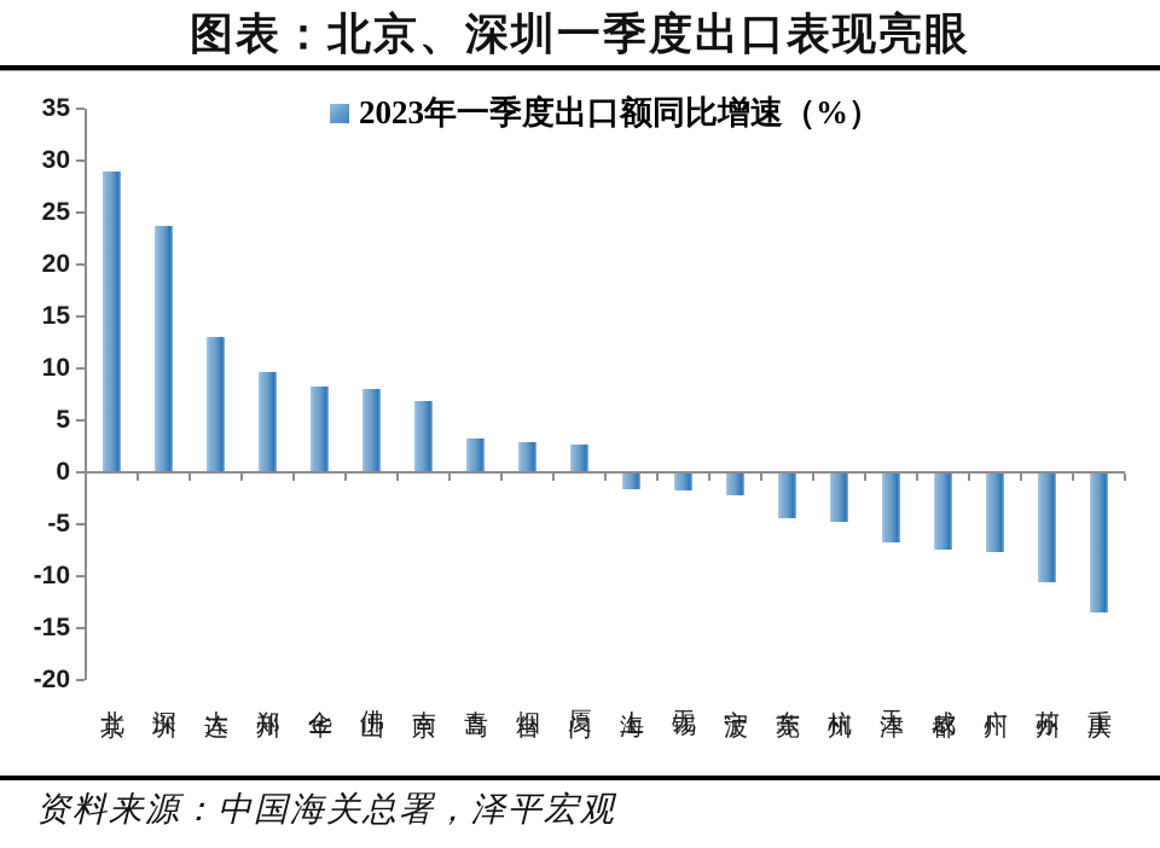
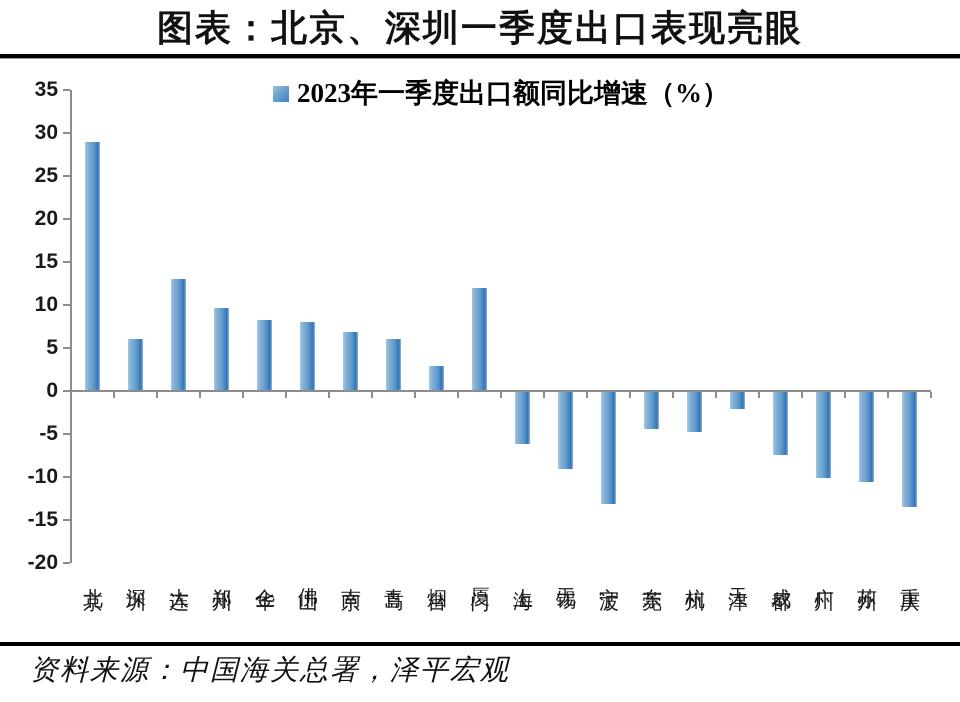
深圳: 24 -> 6
青岛: 3 -> 6
厦门: 3 -> 12
上海: -2 -> -6
无锡: -2 -> -9
宁波: -2 -> -13
天津: -7 -> -2
广州: -8 -> -10
